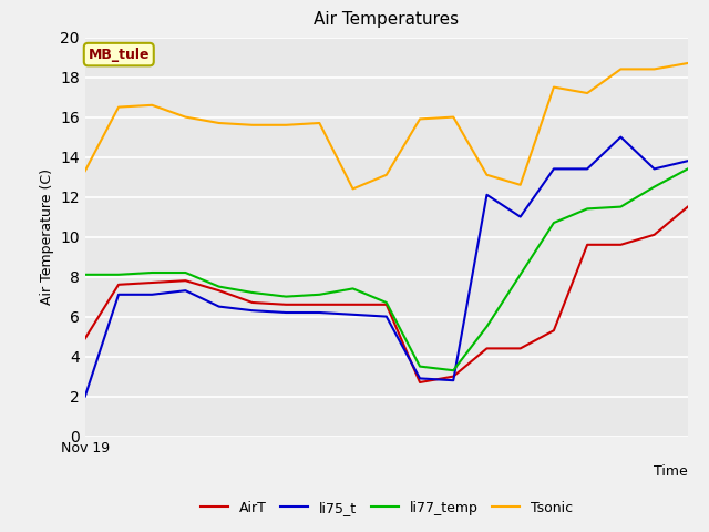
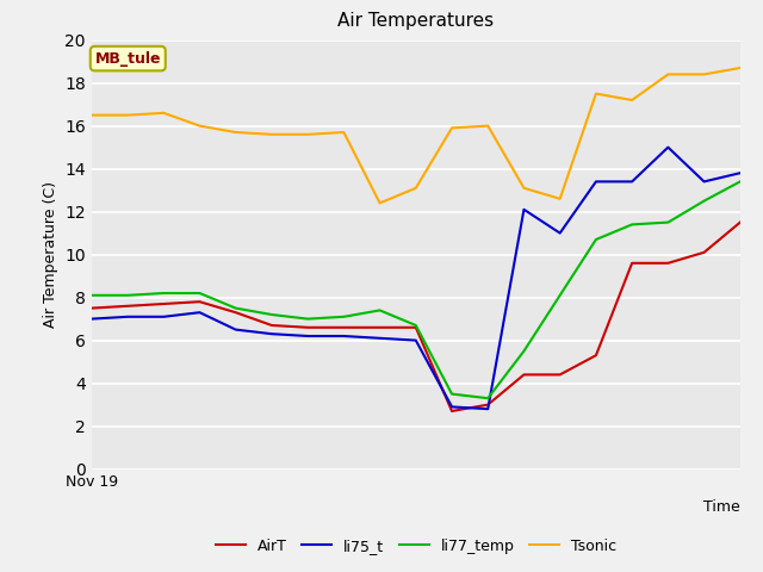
AirT/Nov 19: 4.9 -> 7.5
li75_t/Nov 19: 2.0 -> 7.0
Tsonic/Nov 19: 13.3 -> 16.5
